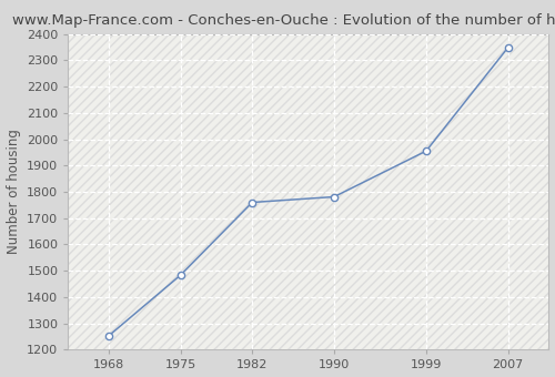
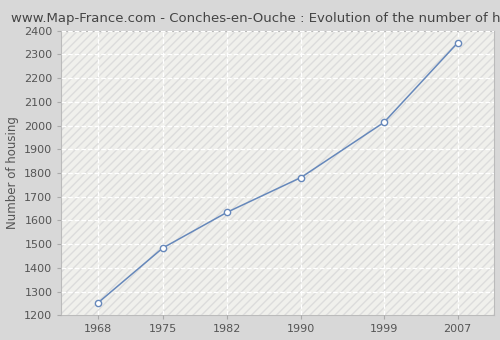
1982: 1760 -> 1635
1999: 1955 -> 2013
